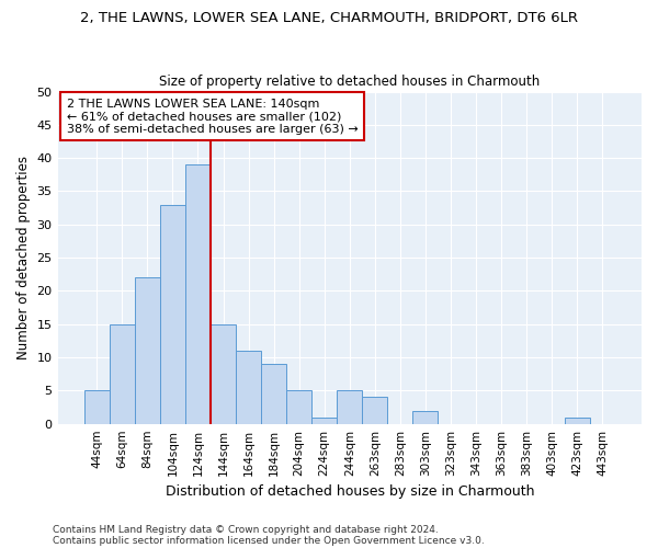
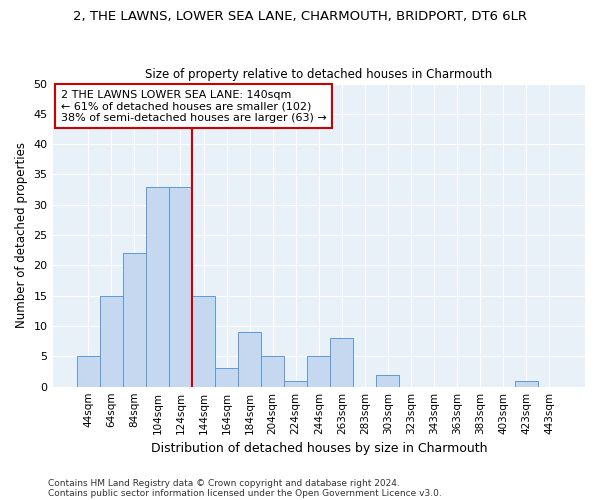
124sqm: 39 -> 33
164sqm: 11 -> 3
263sqm: 4 -> 8
